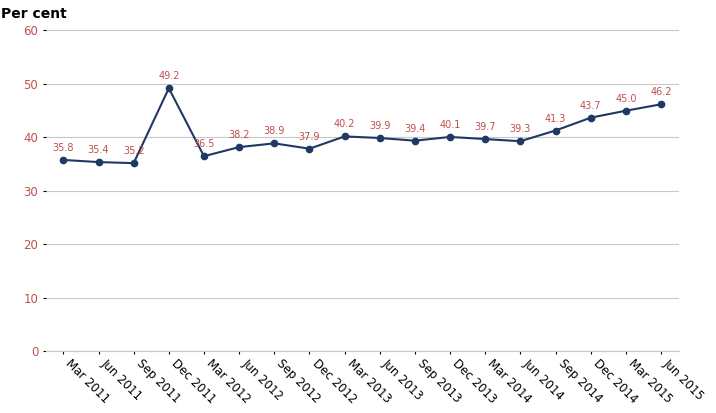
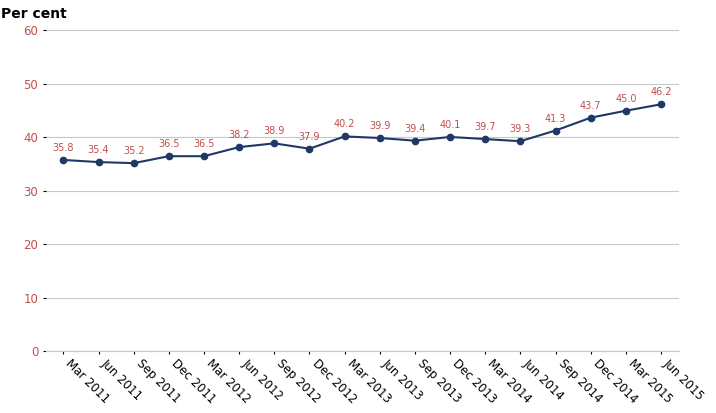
Dec 2011: 49.2 -> 36.5
